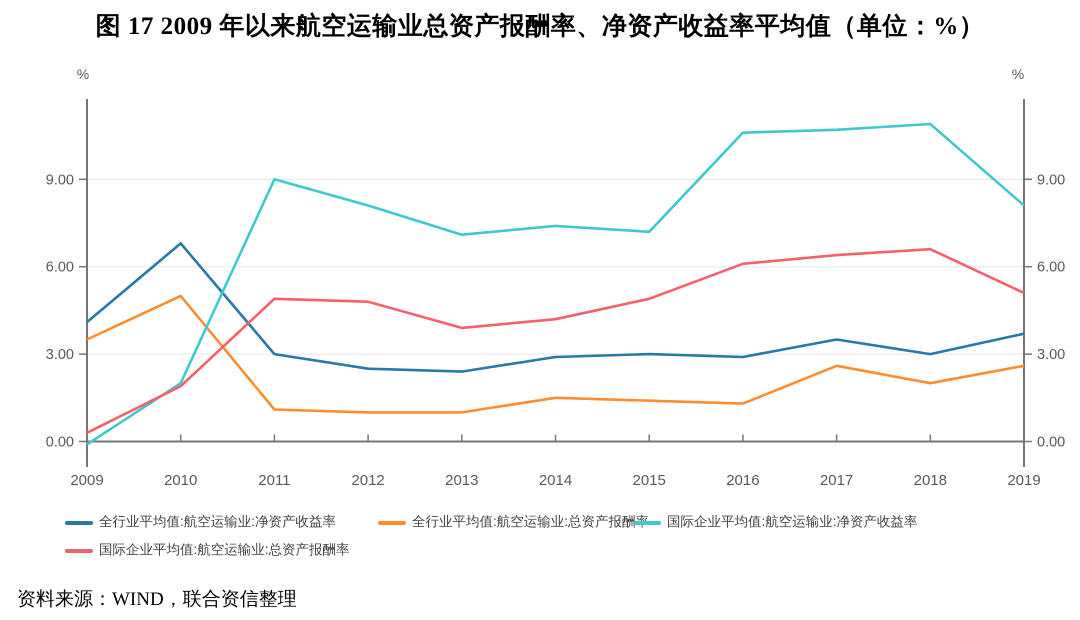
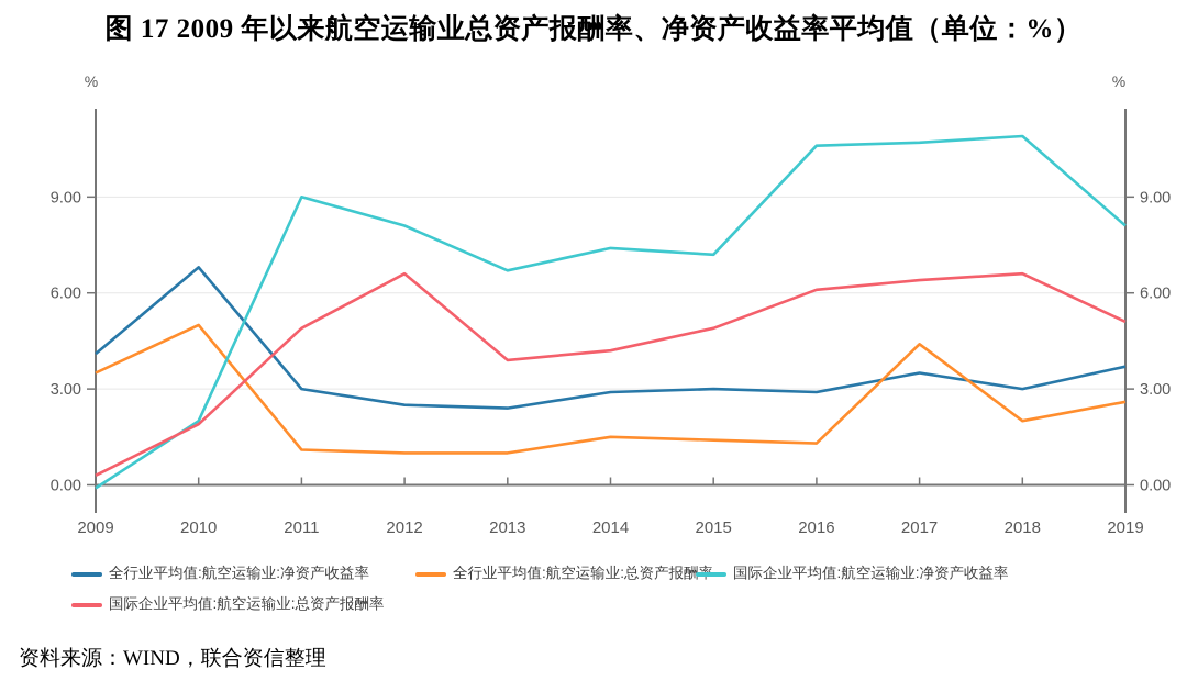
国际企业平均值:航空运输业:总资产报酬率/2012: 4.8 -> 6.6
国际企业平均值:航空运输业:净资产收益率/2013: 7.1 -> 6.7
全行业平均值:航空运输业:总资产报酬率/2017: 2.6 -> 4.4
